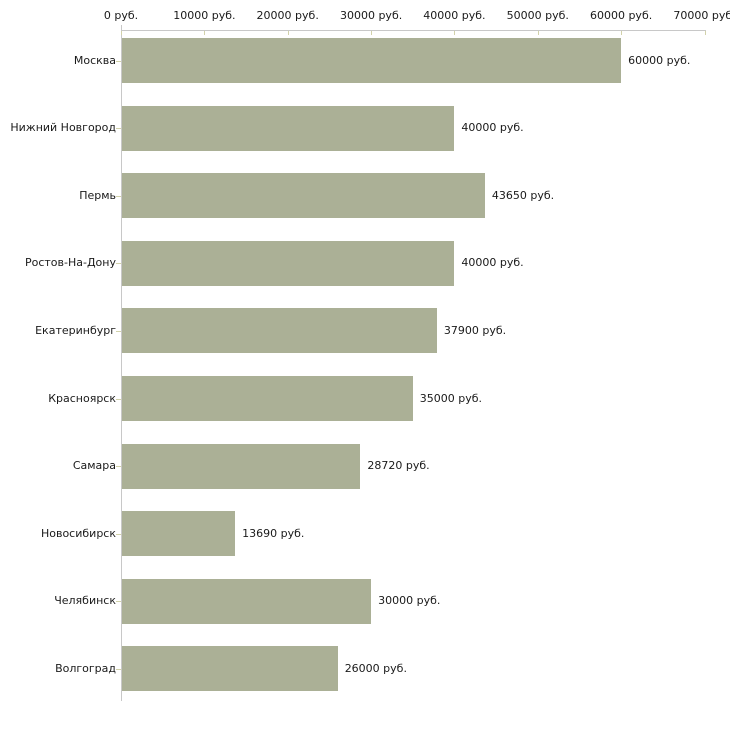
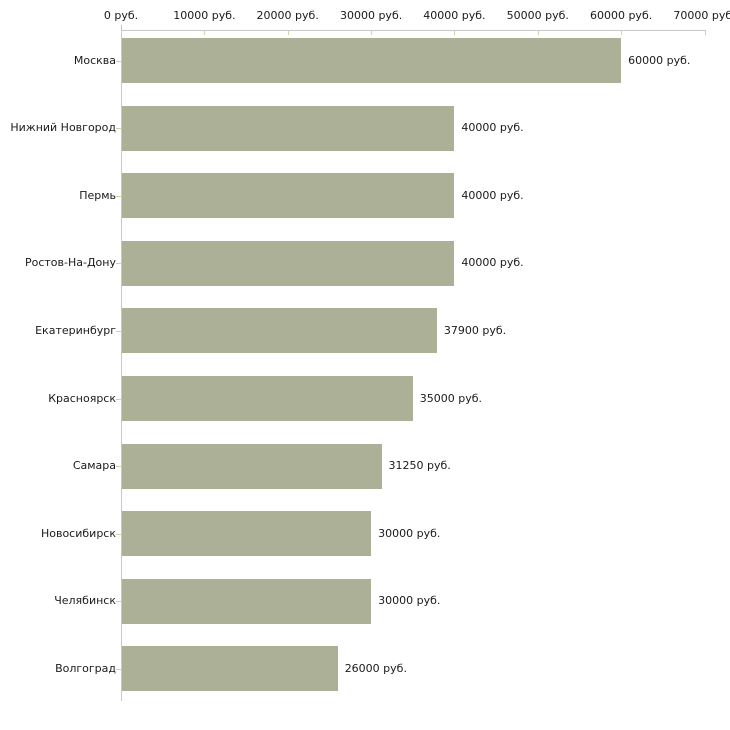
Пермь: 43650 -> 40000
Самара: 28720 -> 31250
Новосибирск: 13690 -> 30000
